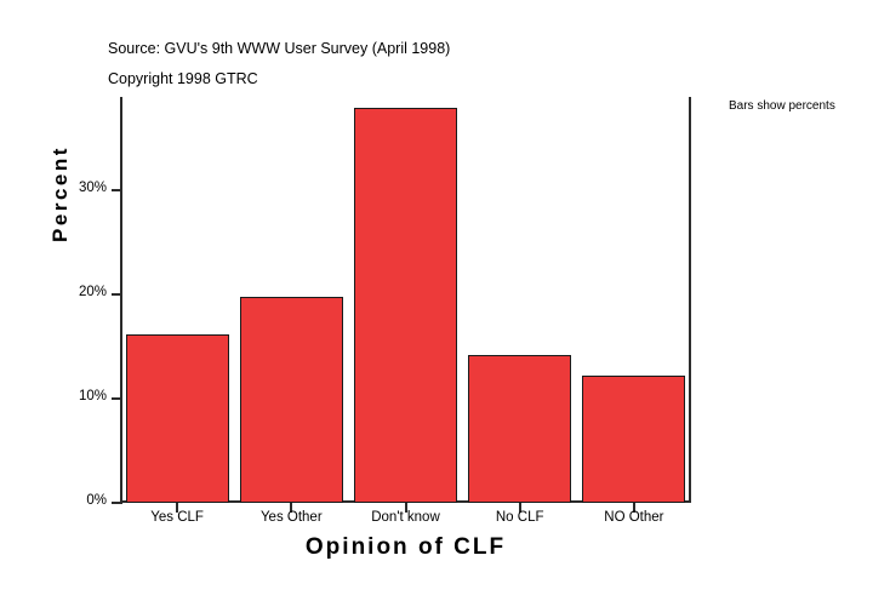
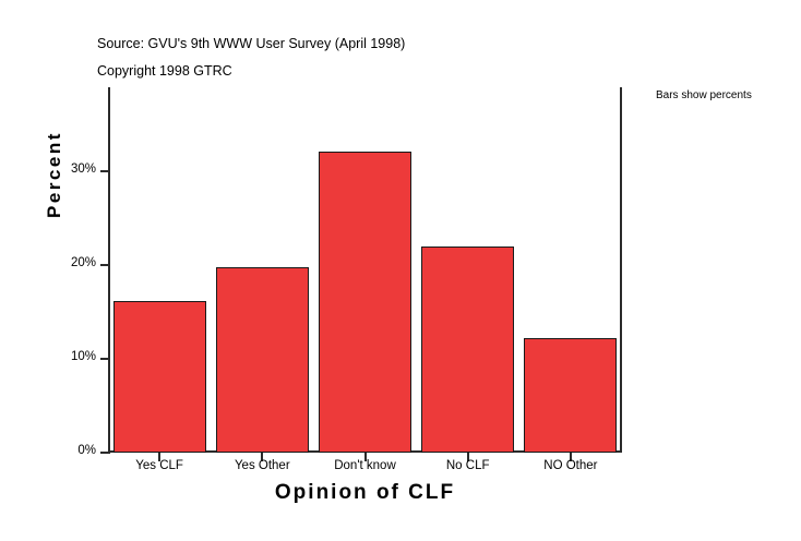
Don't know: 38% -> 32%
No CLF: 14% -> 22%
